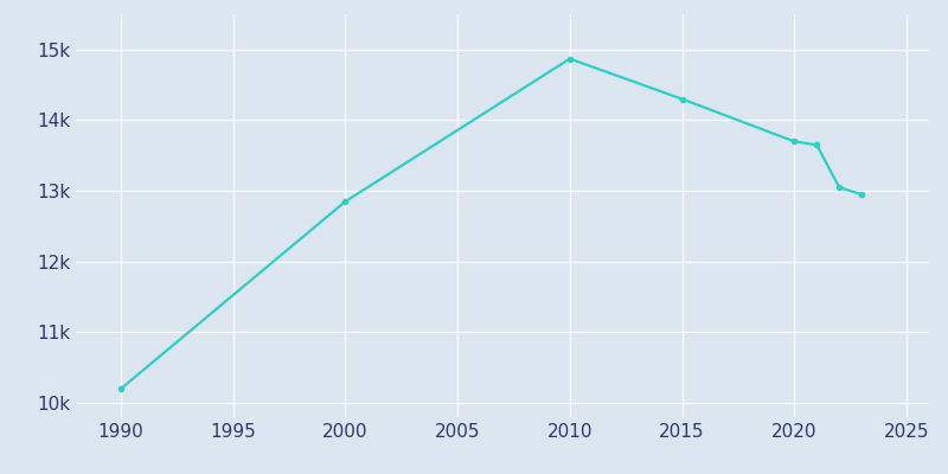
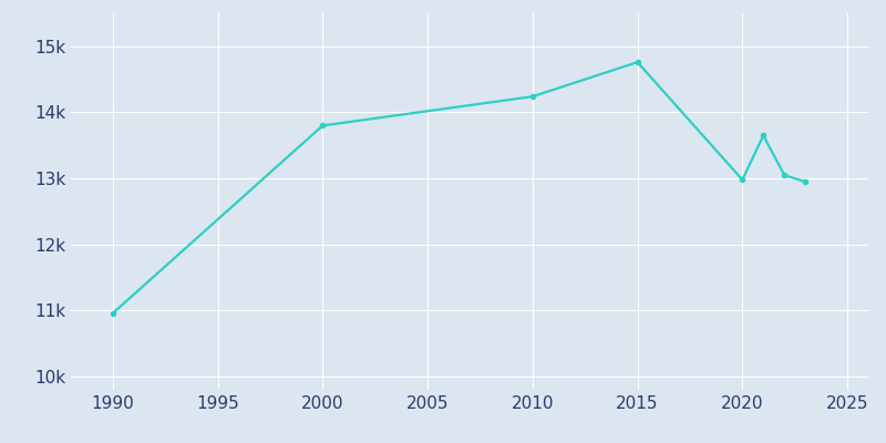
1990: 10.20k -> 10.96k
2000: 12.85k -> 13.80k
2010: 14.87k -> 14.24k
2015: 14.30k -> 14.76k
2020: 13.70k -> 12.98k
